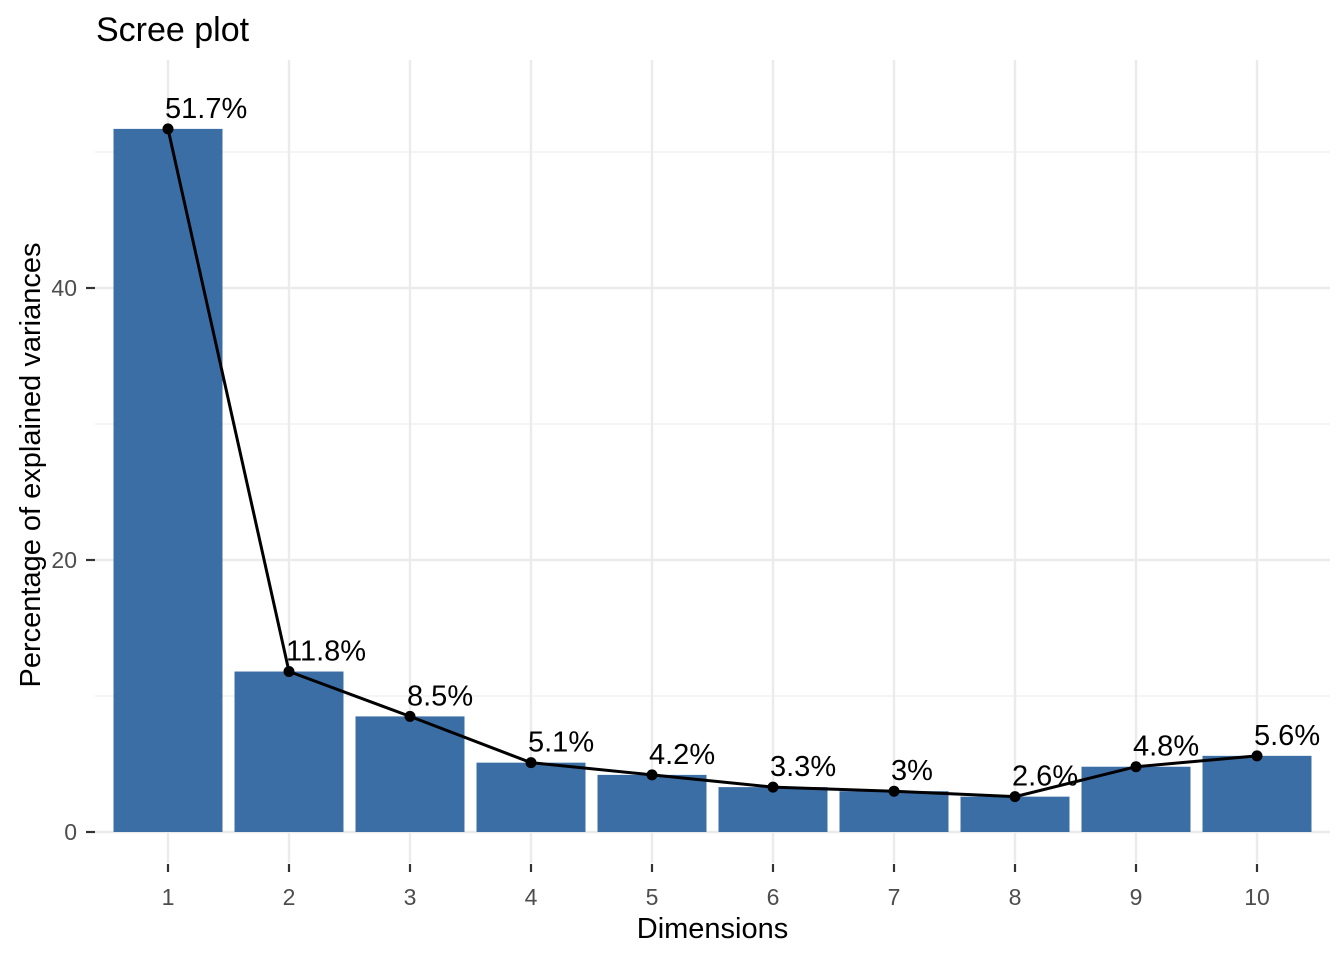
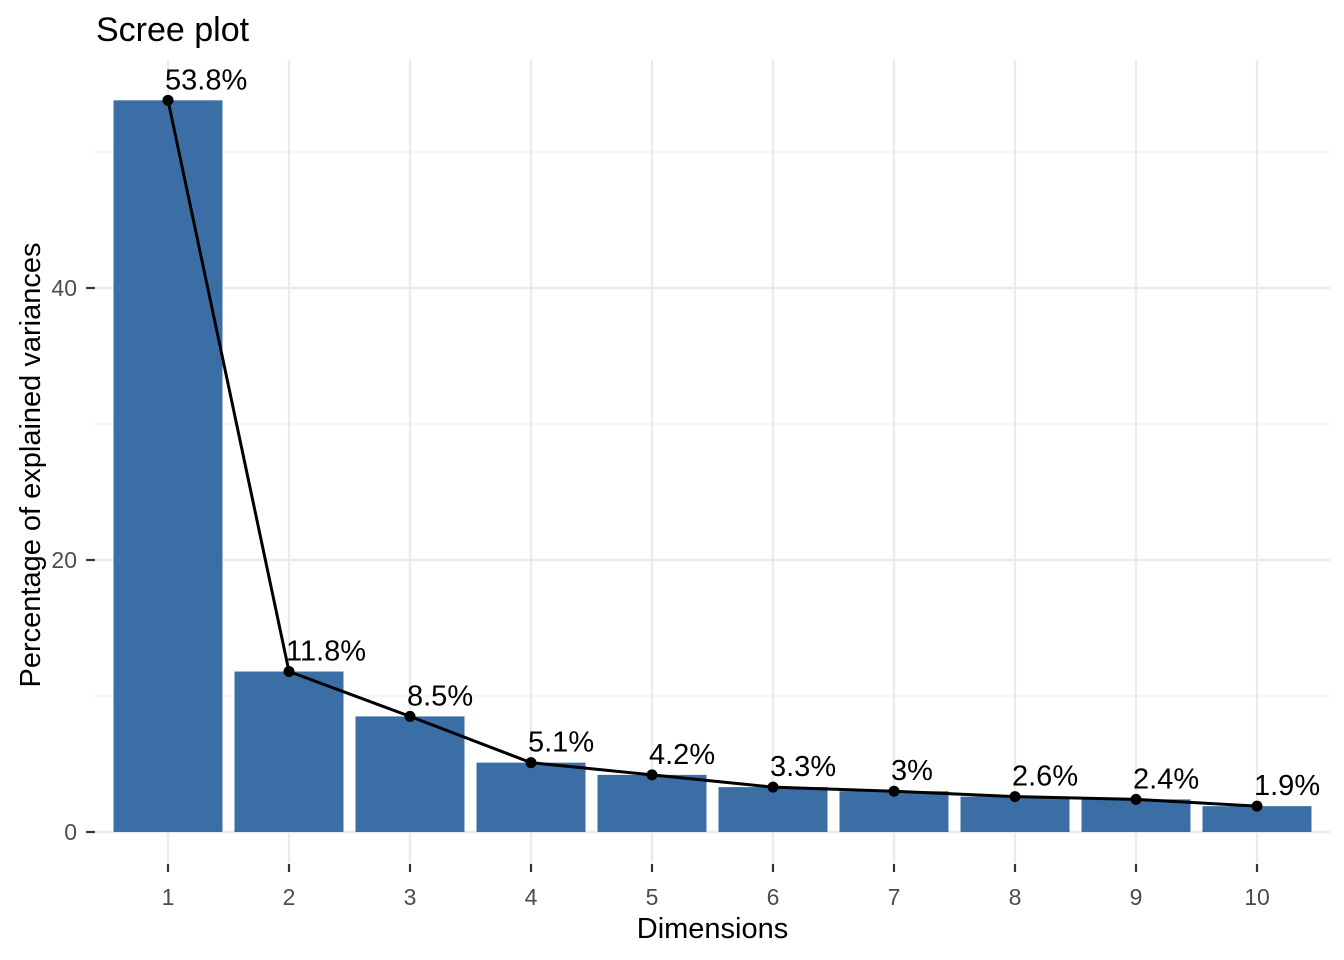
1: 51.7% -> 53.8%
9: 4.8% -> 2.4%
10: 5.6% -> 1.9%
